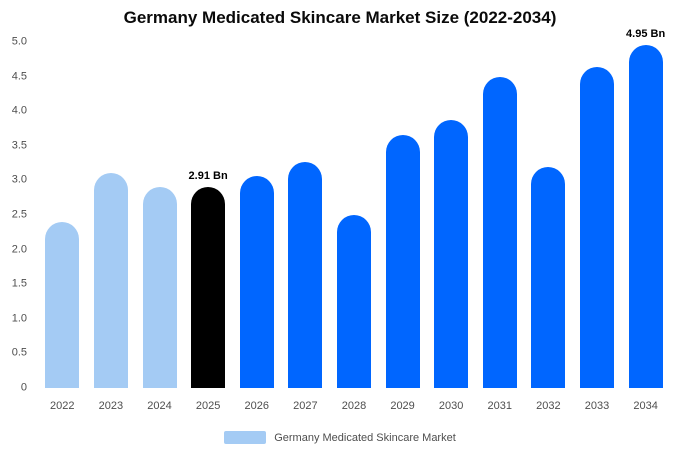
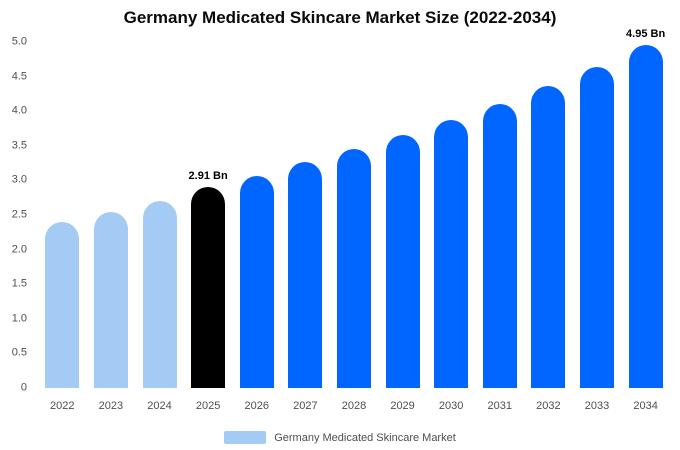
2023: 3.1 -> 2.5
2024: 2.9 -> 2.7
2028: 2.5 -> 3.5
2031: 4.5 -> 4.1
2032: 3.2 -> 4.4
